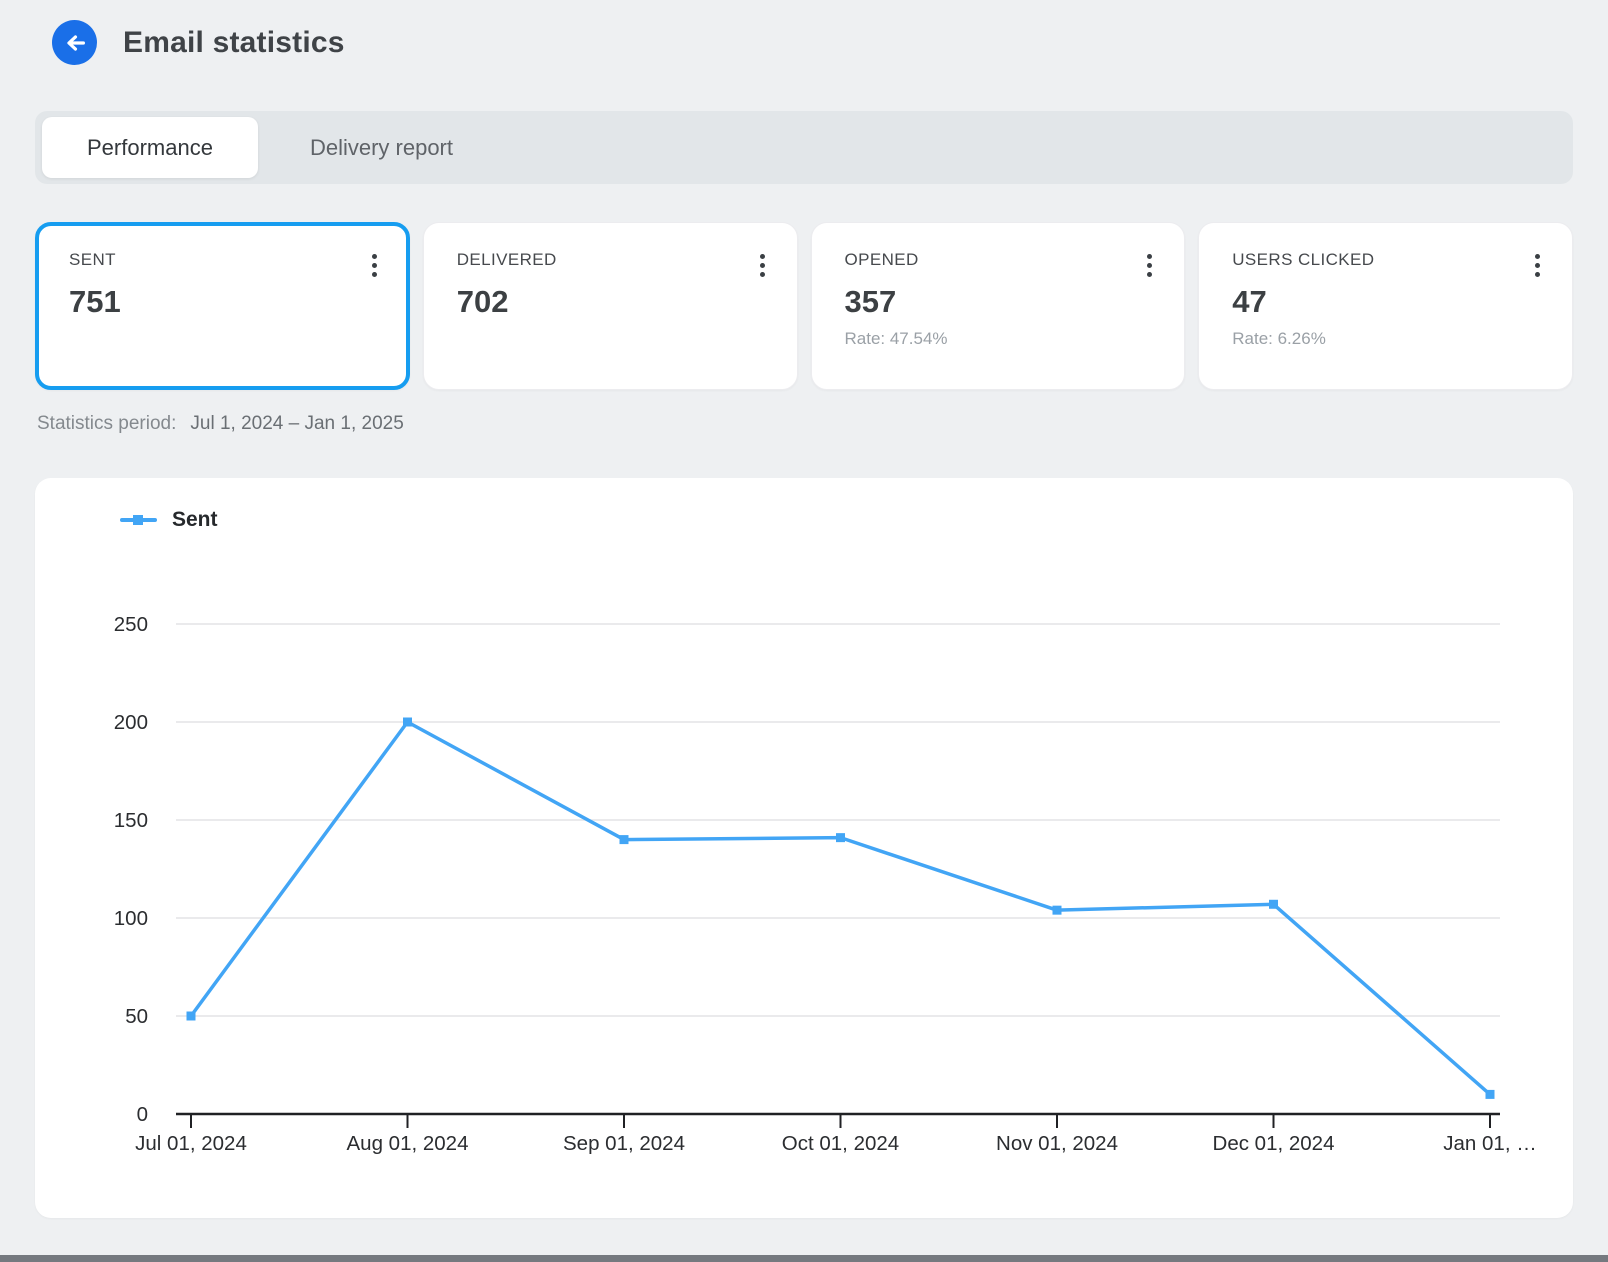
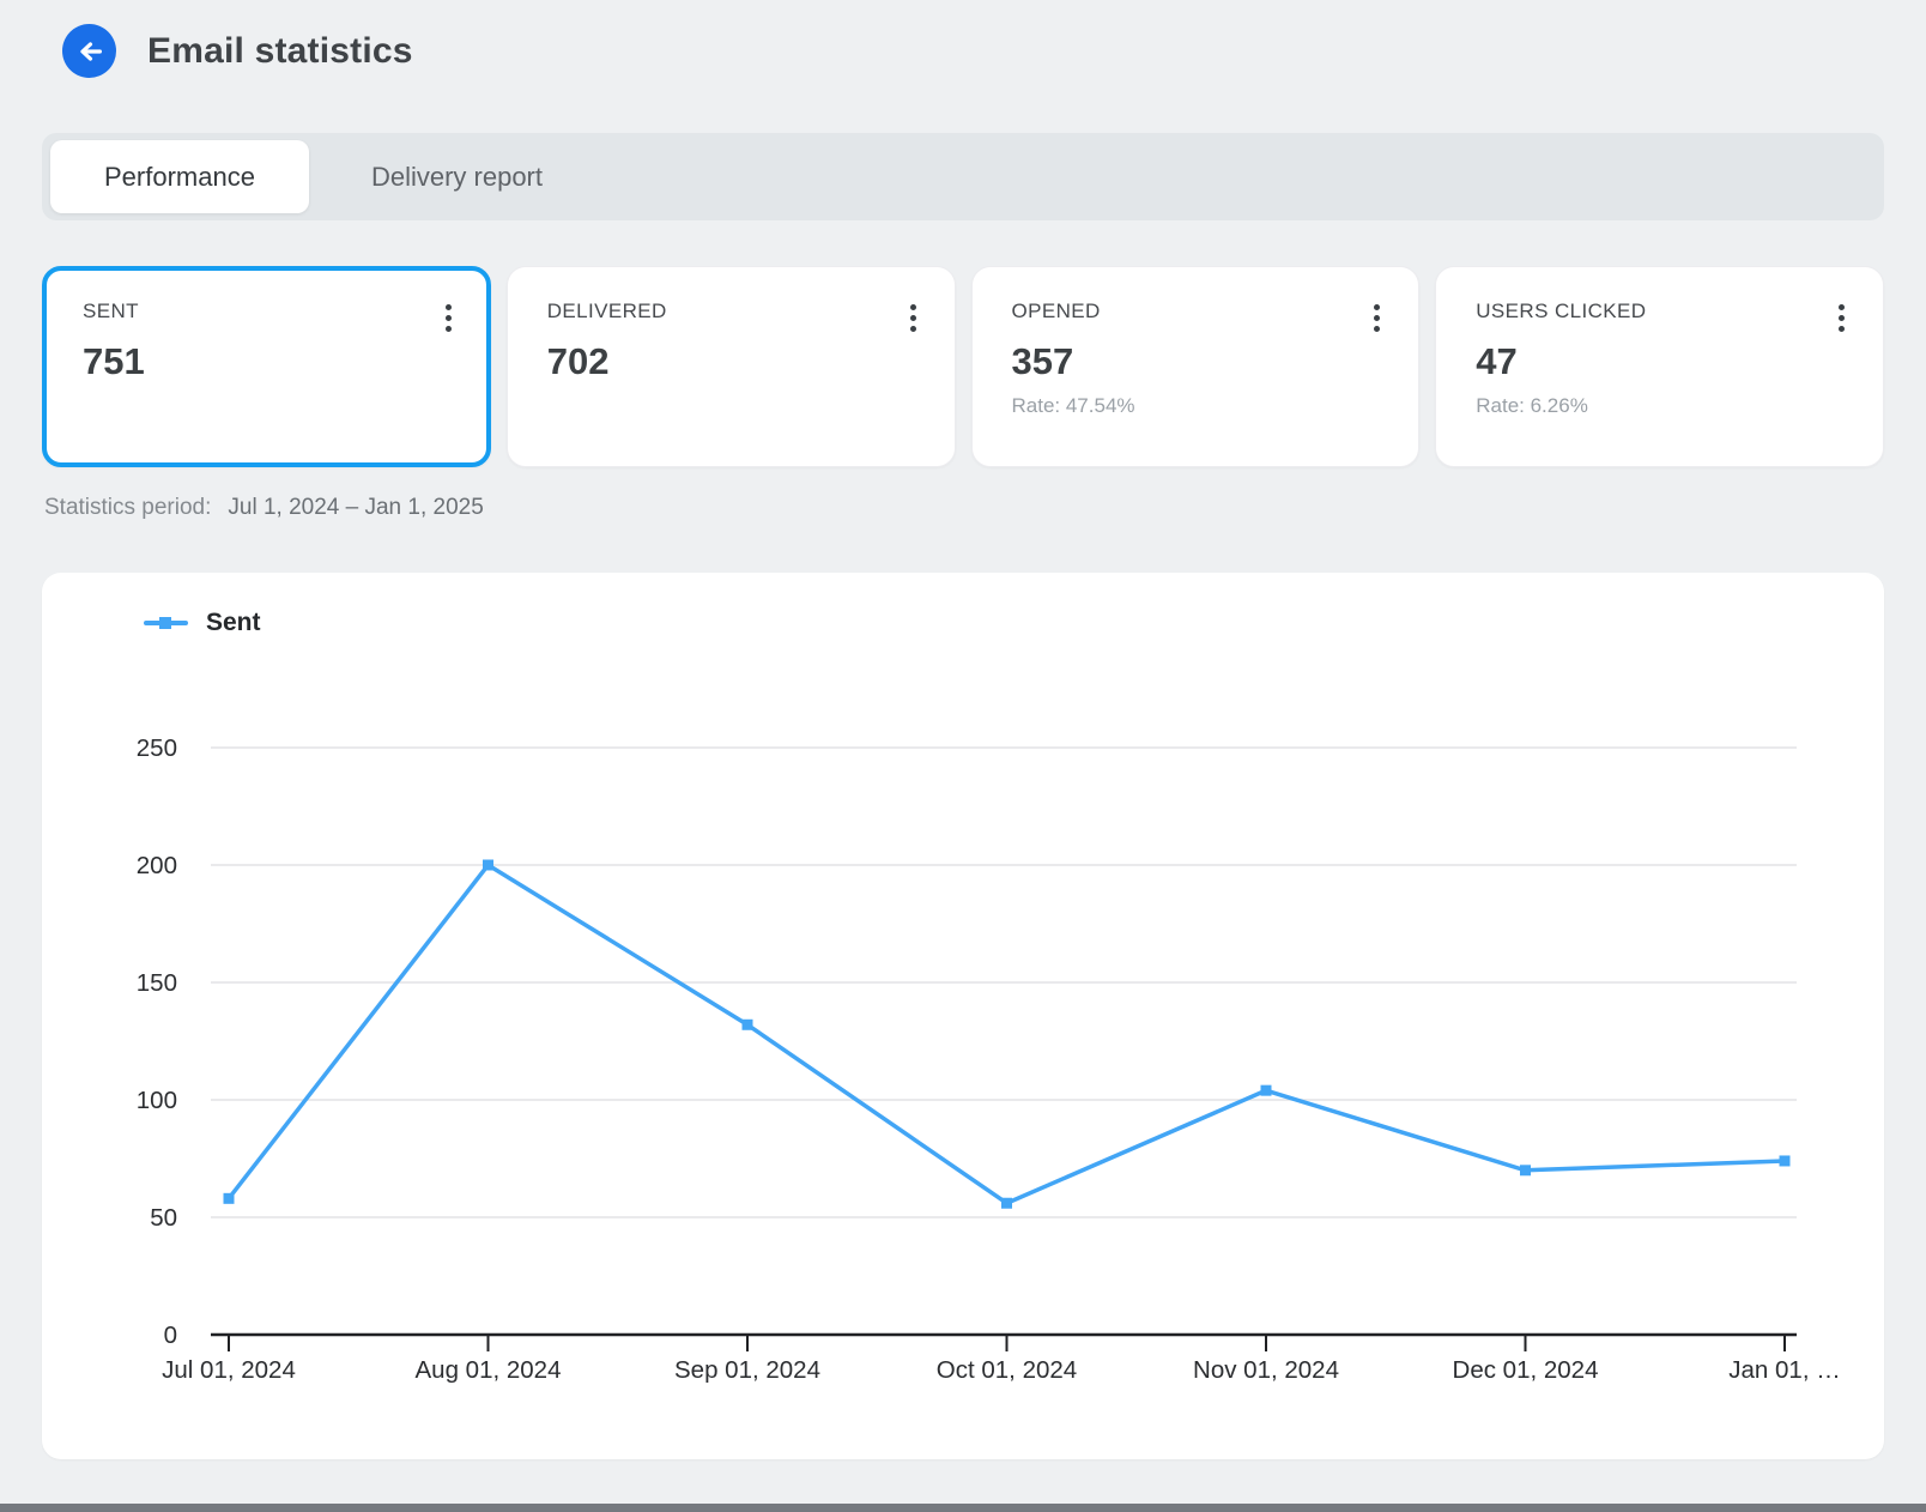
Jul 01, 2024: 50 -> 58
Sep 01, 2024: 140 -> 132
Oct 01, 2024: 141 -> 56
Dec 01, 2024: 107 -> 70
Jan 01, …: 10 -> 74
